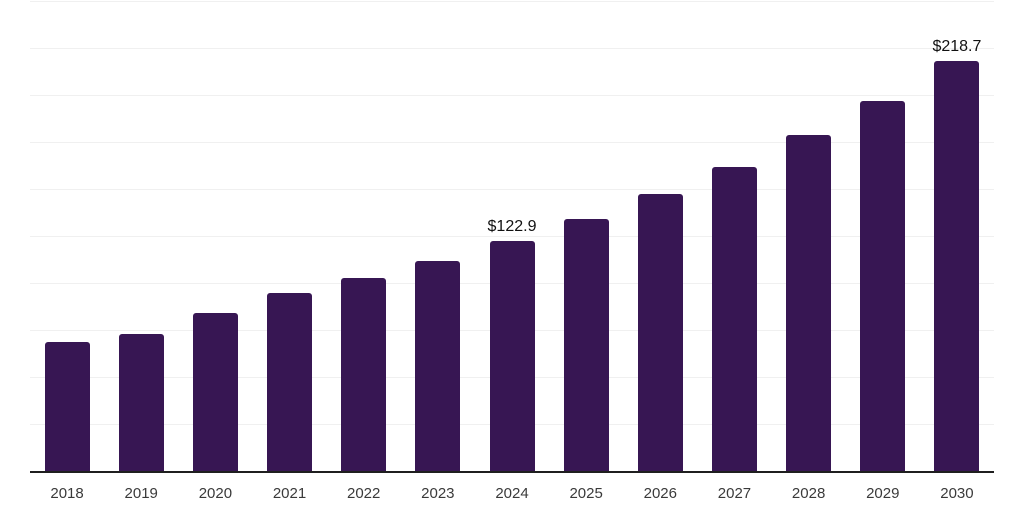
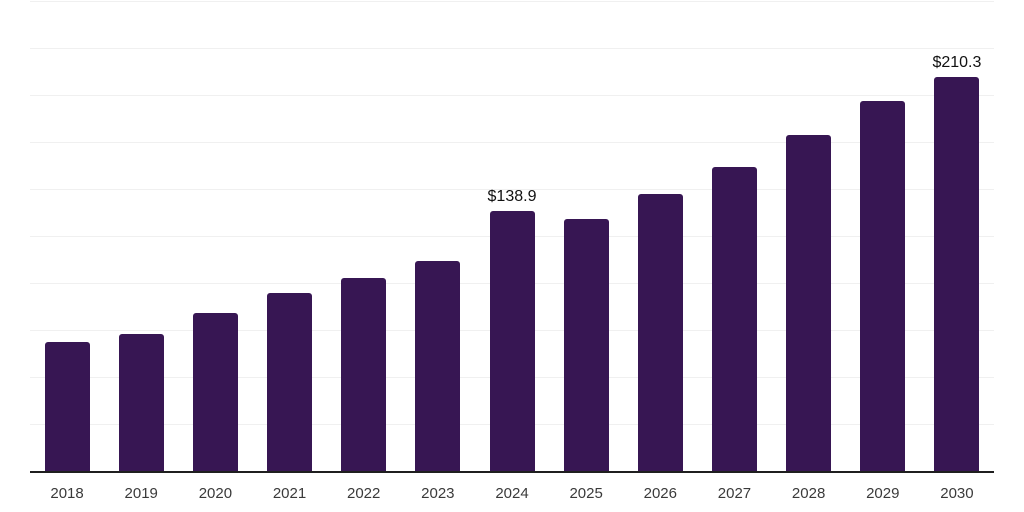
2024: $122.9 -> $138.9
2030: $218.7 -> $210.3
